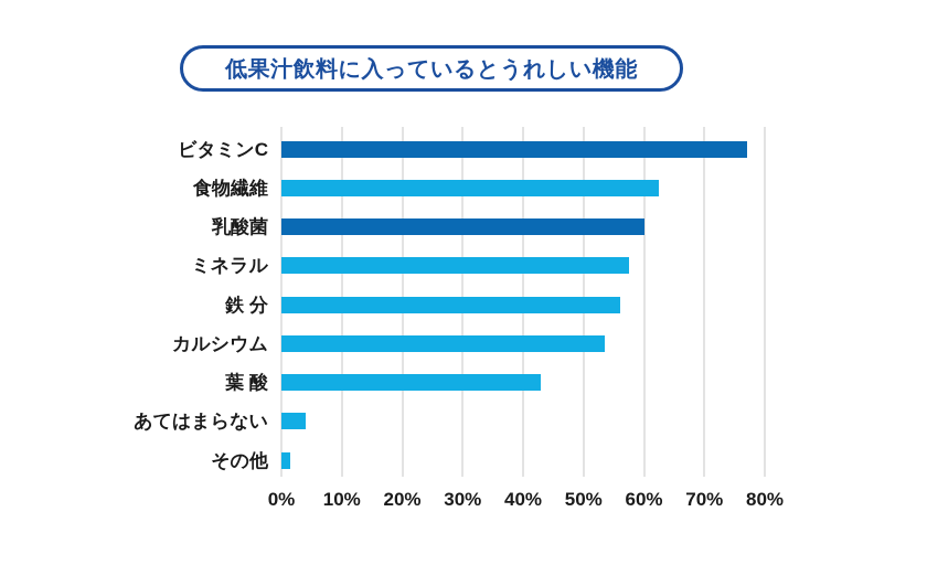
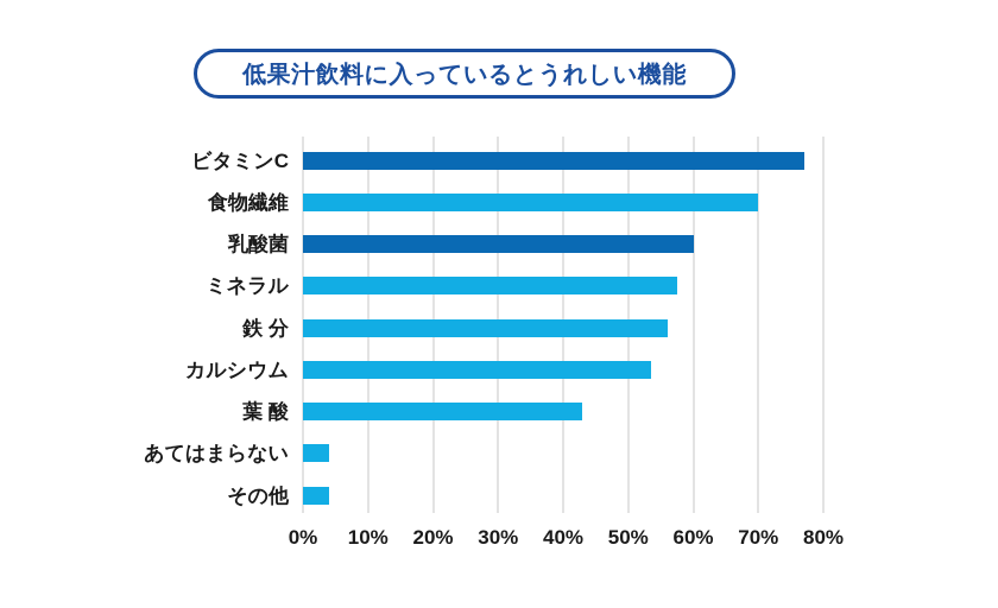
食物繊維: 62% -> 70%
その他: 2% -> 4%
